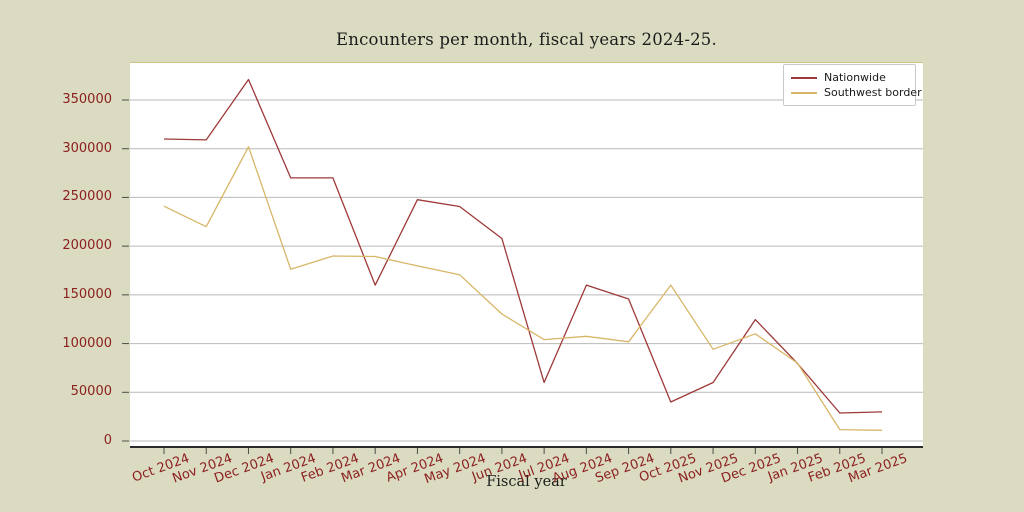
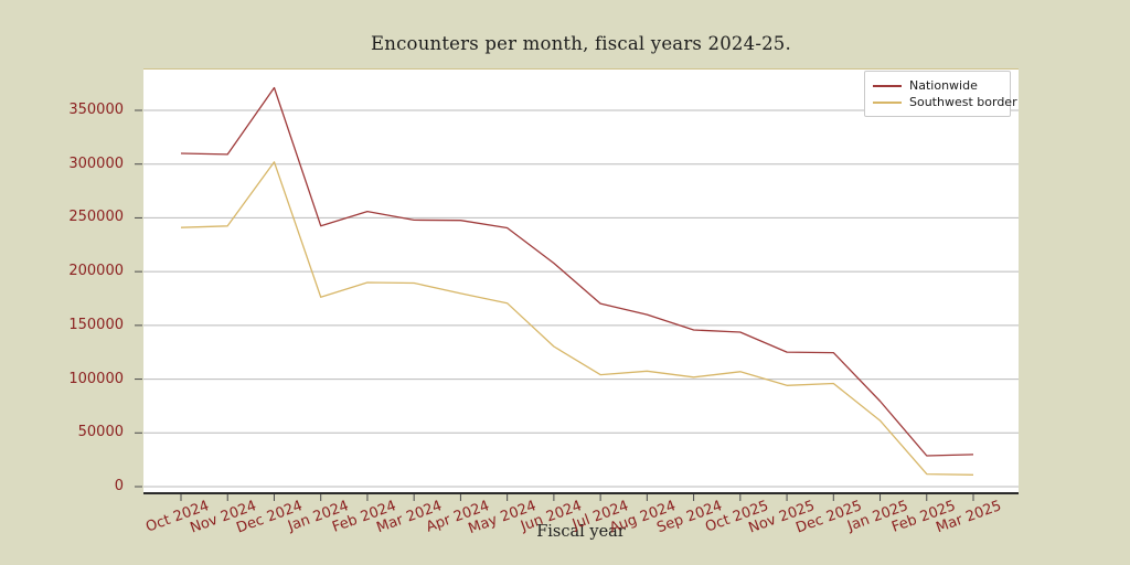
Southwest border/Nov 2024: 220000 -> 240000
Nationwide/Jan 2024: 270000 -> 240000
Nationwide/Feb 2024: 270000 -> 260000
Nationwide/Mar 2024: 160000 -> 250000
Nationwide/Jul 2024: 60000 -> 170000
Nationwide/Oct 2025: 40000 -> 140000
Southwest border/Oct 2025: 160000 -> 110000
Nationwide/Nov 2025: 60000 -> 130000
Southwest border/Dec 2025: 110000 -> 100000
Southwest border/Jan 2025: 80000 -> 60000
